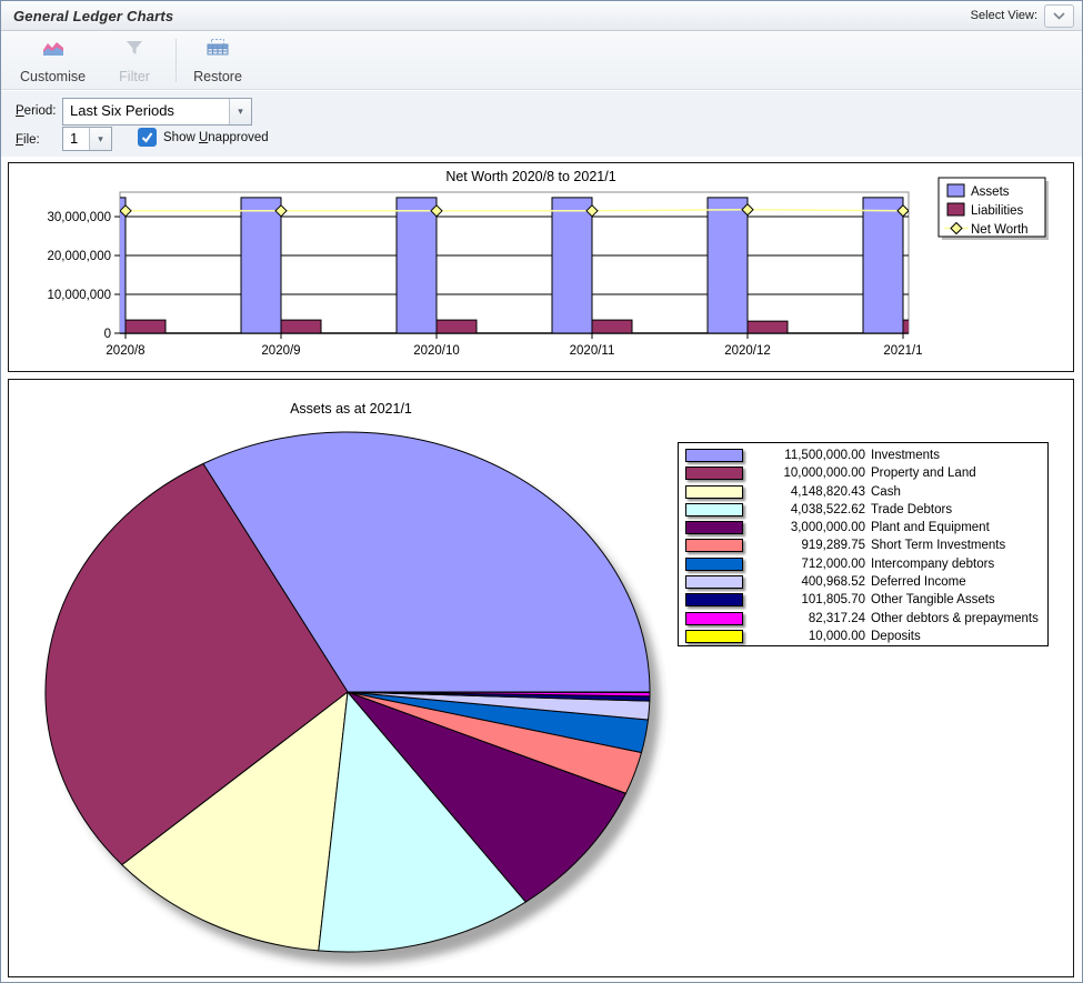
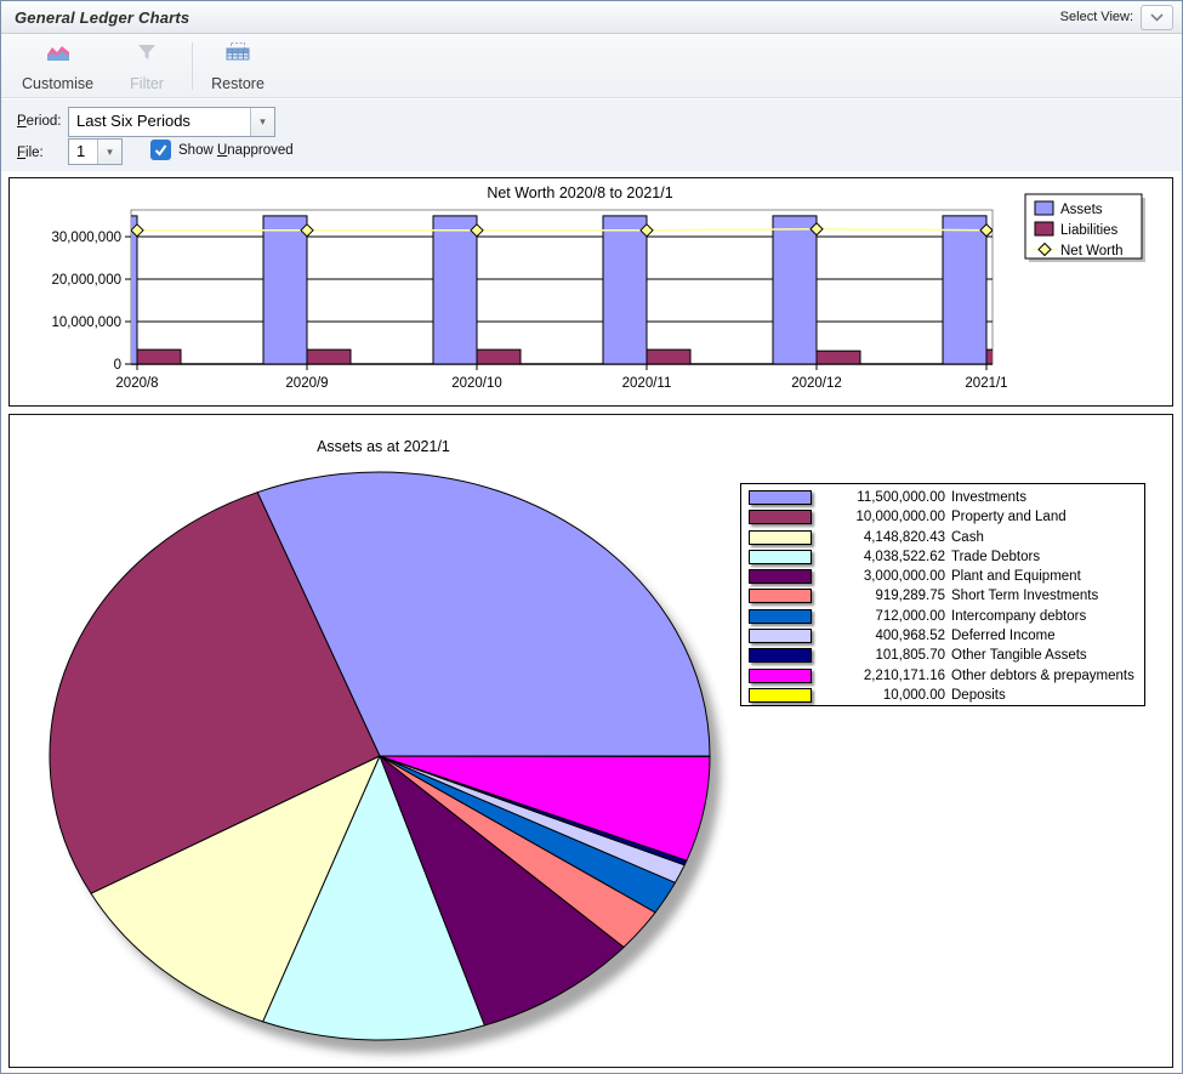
Assets as at 2021/1/Other debtors & prepayments: 82,317.24 -> 2,210,171.16
